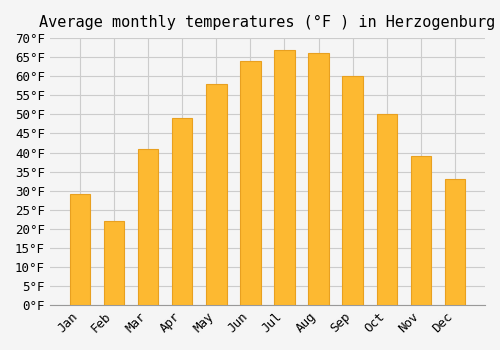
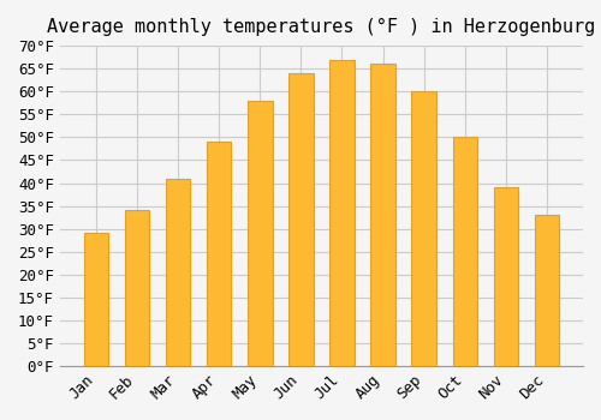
Feb: 22°F -> 34°F
